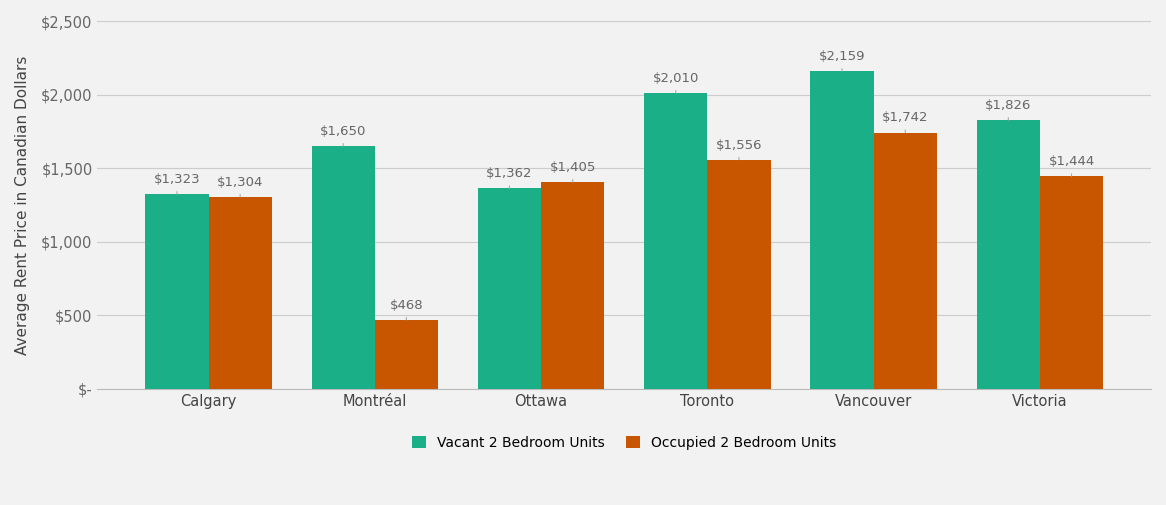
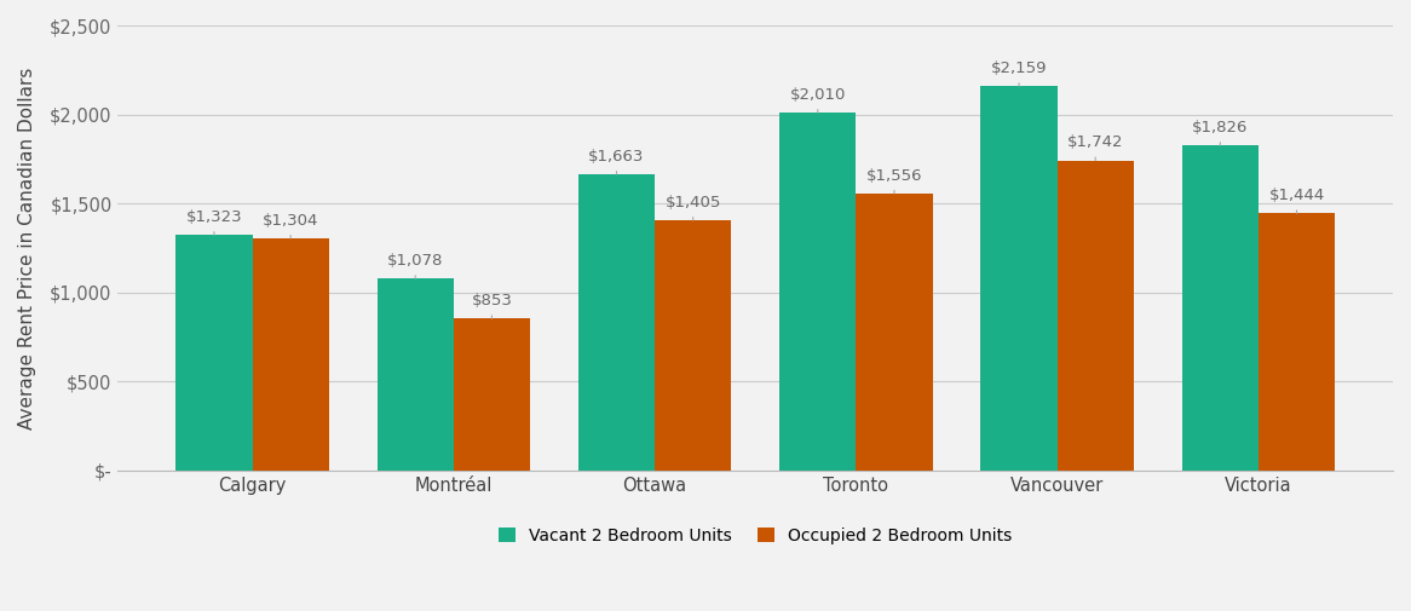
Vacant 2 Bedroom Units/Montréal: $1,650 -> $1,078
Occupied 2 Bedroom Units/Montréal: $468 -> $853
Vacant 2 Bedroom Units/Ottawa: $1,362 -> $1,663
